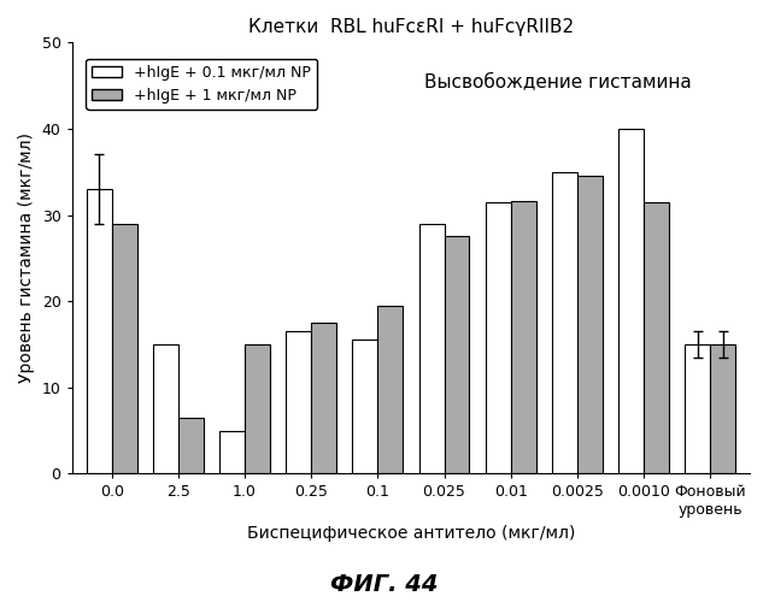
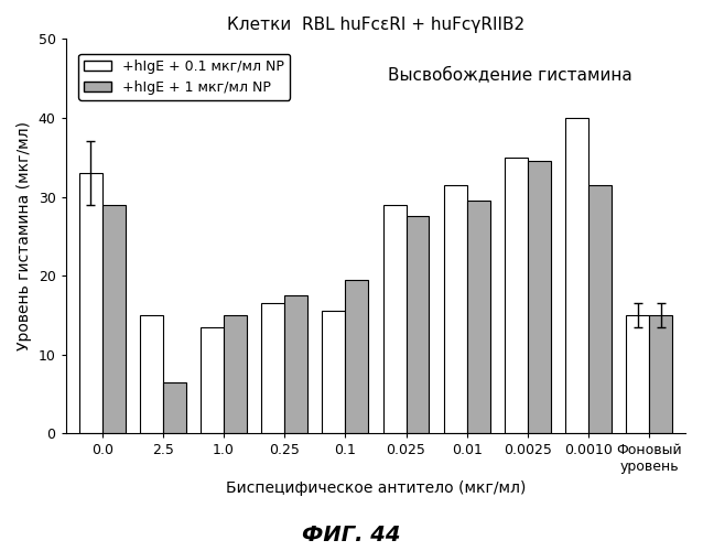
+hIgE + 0.1 мкг/мл NP/1.0: 5.0 -> 13.5
+hIgE + 1 мкг/мл NP/0.01: 31.6 -> 29.5
